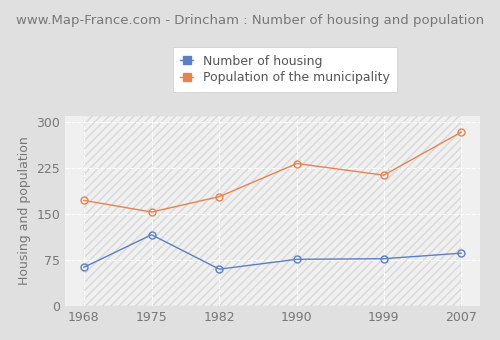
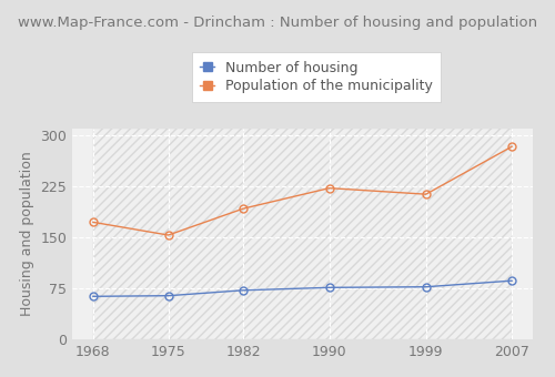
Number of housing/1975: 116 -> 64
Number of housing/1982: 60 -> 72
Population of the municipality/1982: 178 -> 192
Population of the municipality/1990: 232 -> 222
